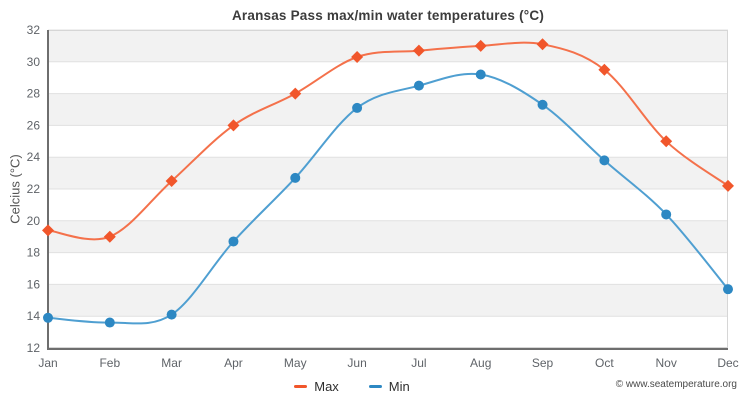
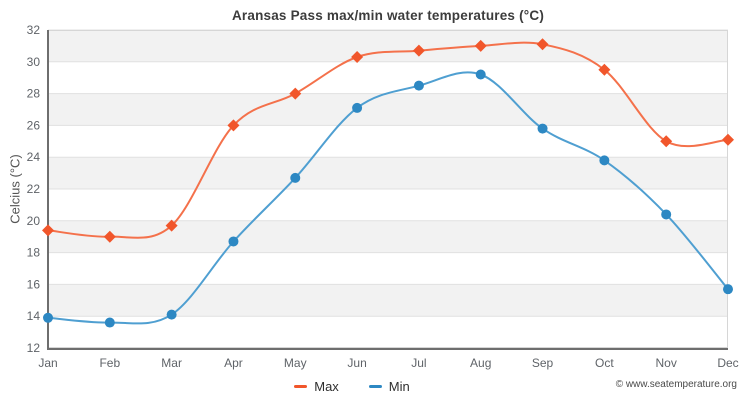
Max/Mar: 22.5 -> 19.7
Min/Sep: 27.3 -> 25.8
Max/Dec: 22.2 -> 25.1
